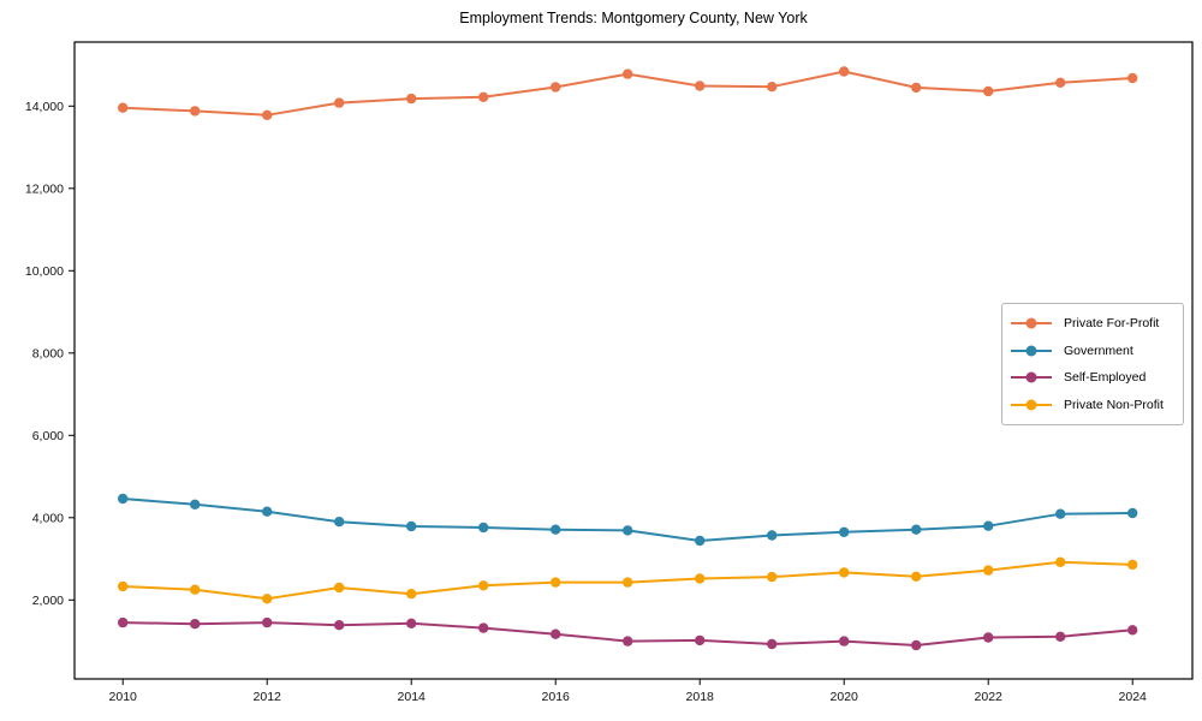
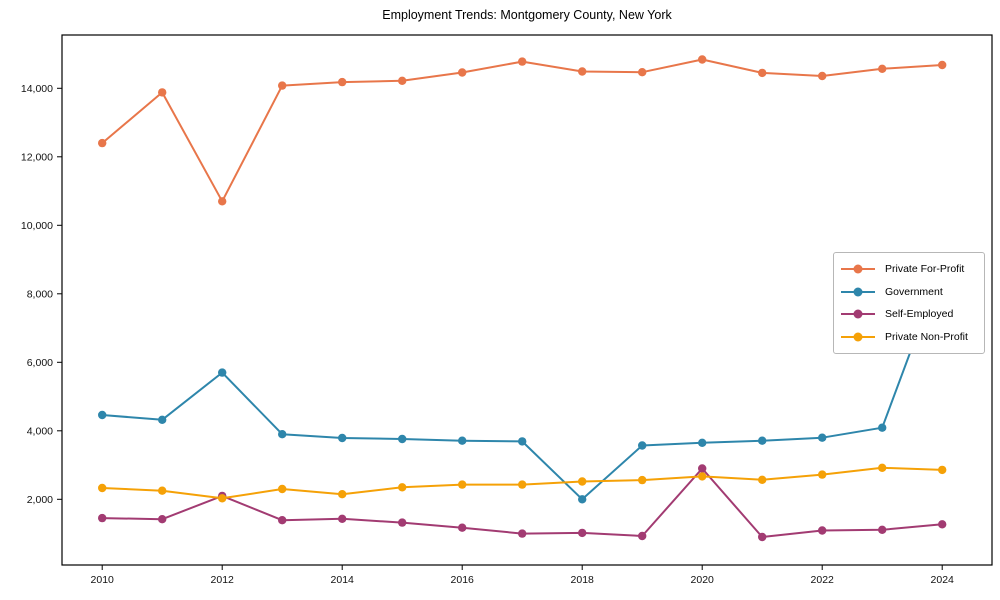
Private For-Profit/2010: 14000 -> 12400
Private For-Profit/2012: 13800 -> 10700
Government/2012: 4200 -> 5700
Self-Employed/2012: 1400 -> 2100
Government/2018: 3400 -> 2000
Self-Employed/2020: 1000 -> 2900
Government/2024: 4100 -> 8800
